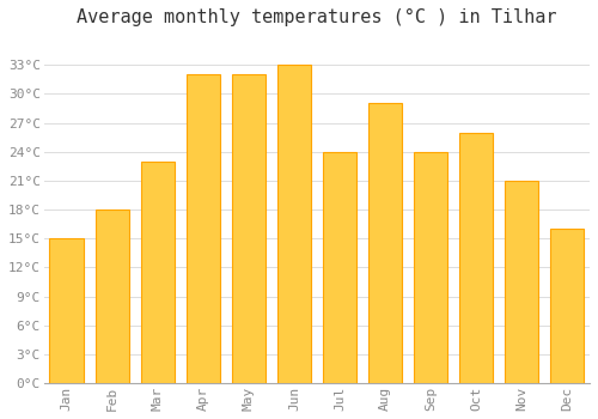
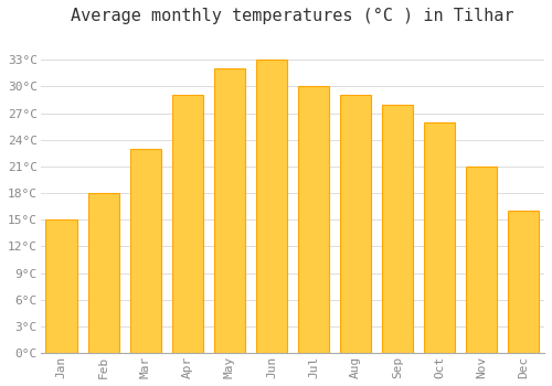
Apr: 32°C -> 29°C
Jul: 24°C -> 30°C
Sep: 24°C -> 28°C
